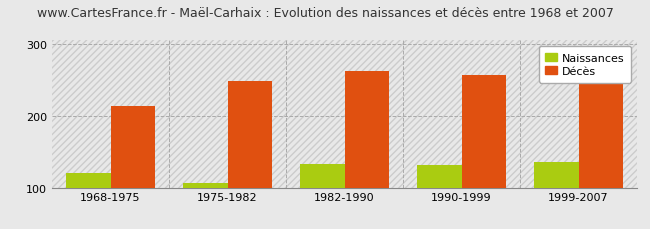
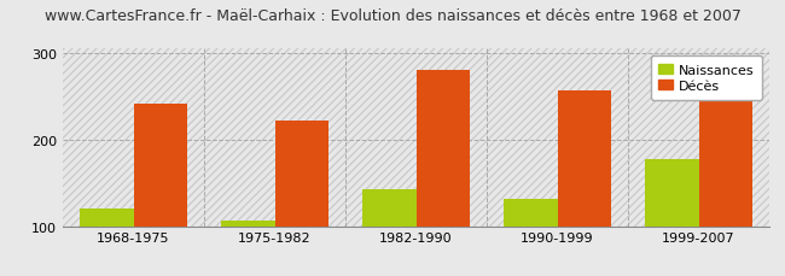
Décès/1968-1975: 214 -> 242
Décès/1975-1982: 248 -> 222
Naissances/1982-1990: 133 -> 142
Décès/1982-1990: 263 -> 280
Naissances/1999-2007: 136 -> 178
